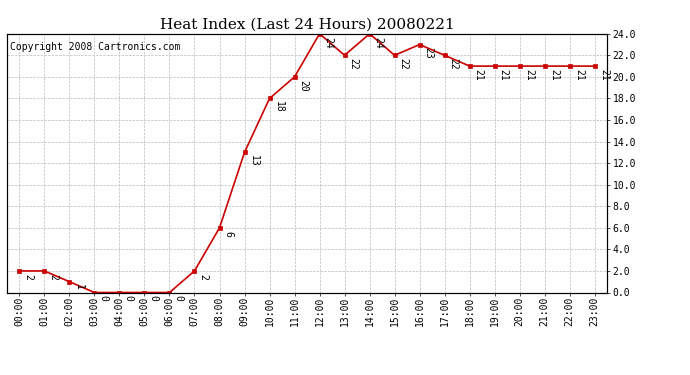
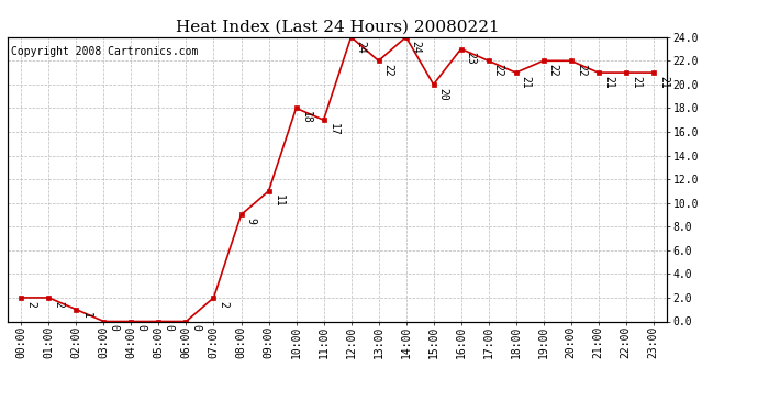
08:00: 6 -> 9
09:00: 13 -> 11
11:00: 20 -> 17
15:00: 22 -> 20
19:00: 21 -> 22
20:00: 21 -> 22
